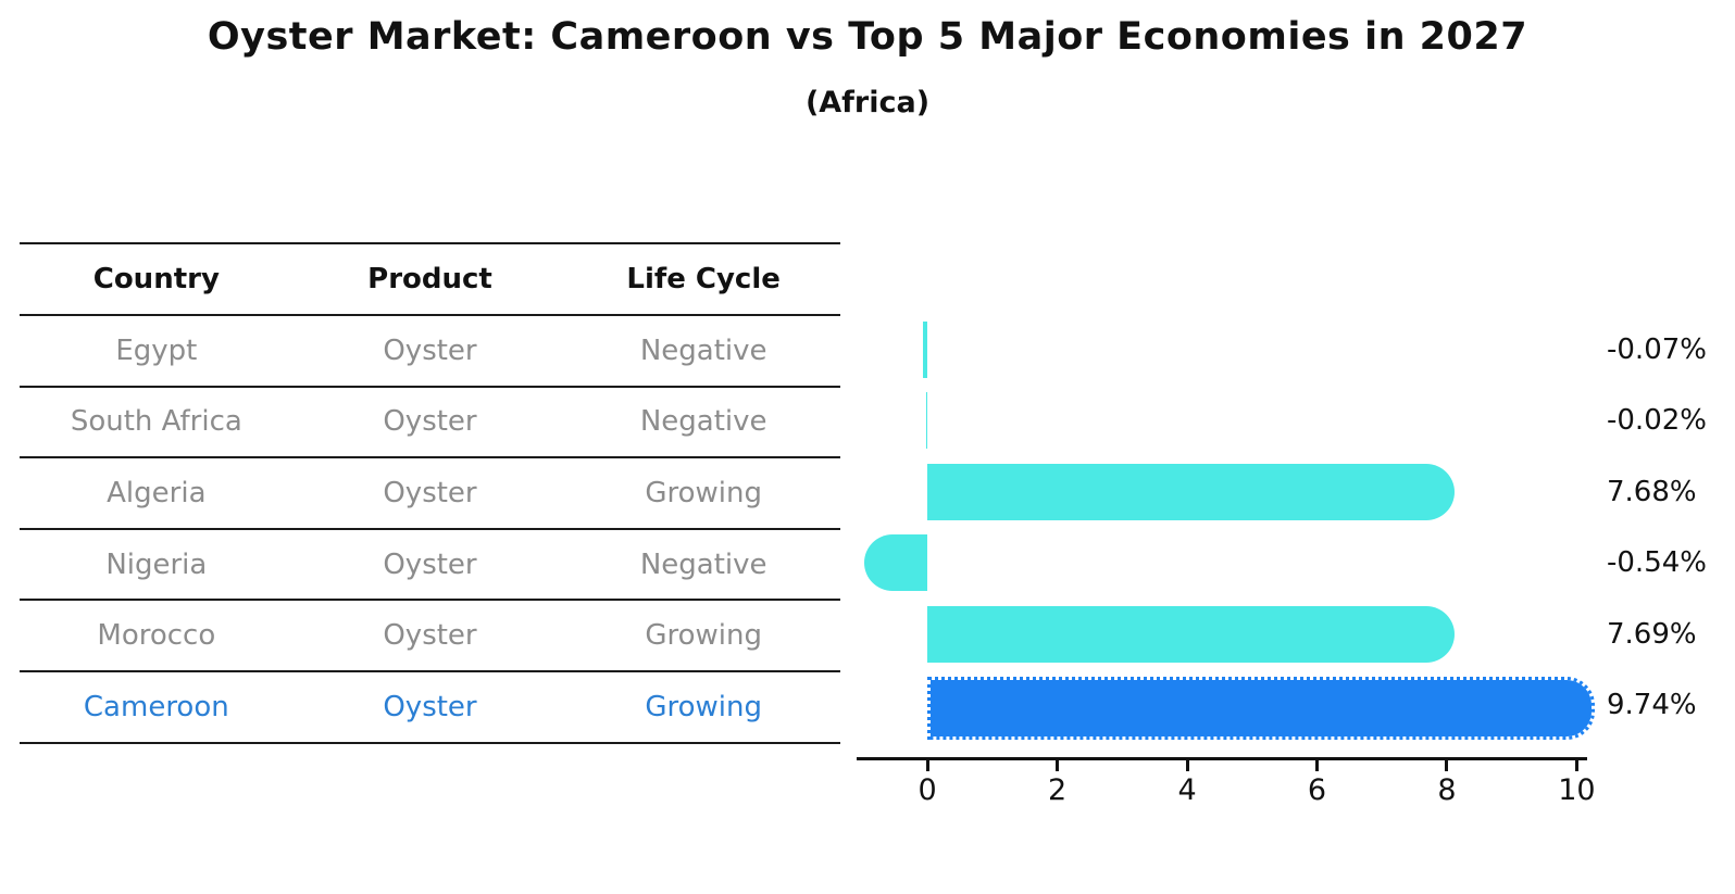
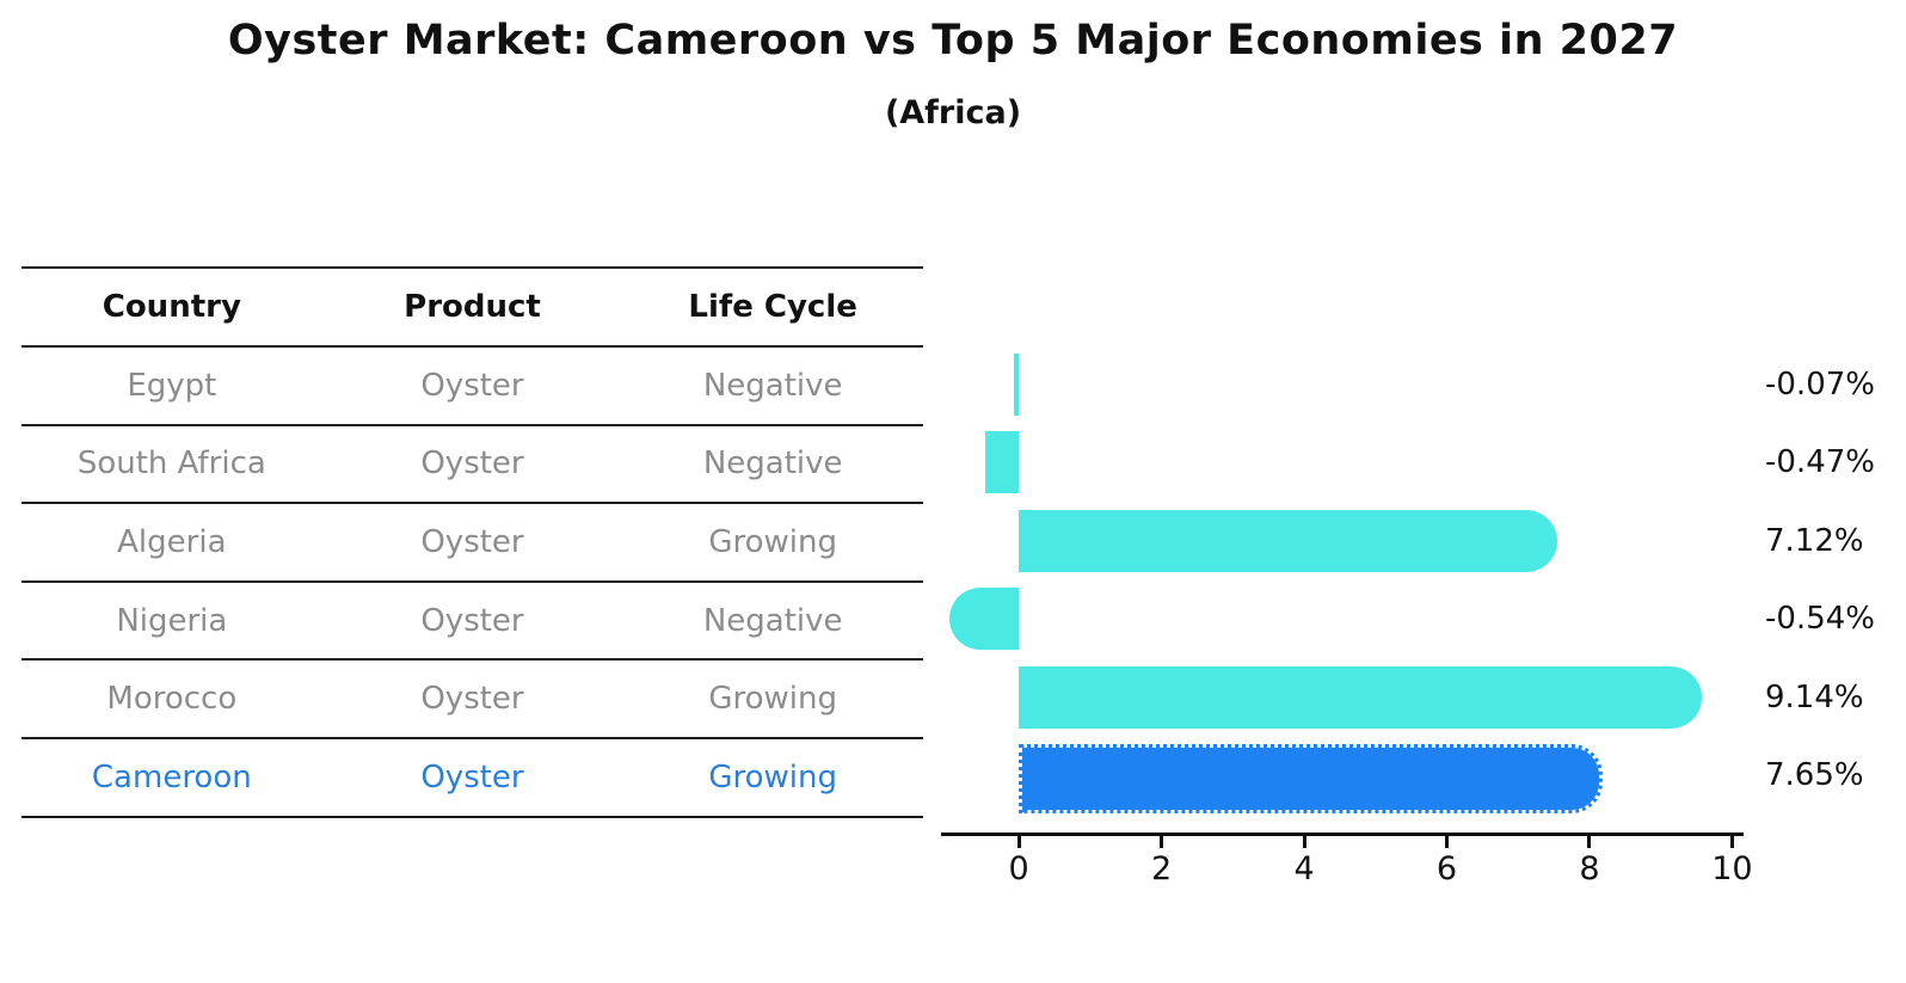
South Africa: -0.02% -> -0.47%
Algeria: 7.68% -> 7.12%
Morocco: 7.69% -> 9.14%
Cameroon: 9.74% -> 7.65%
